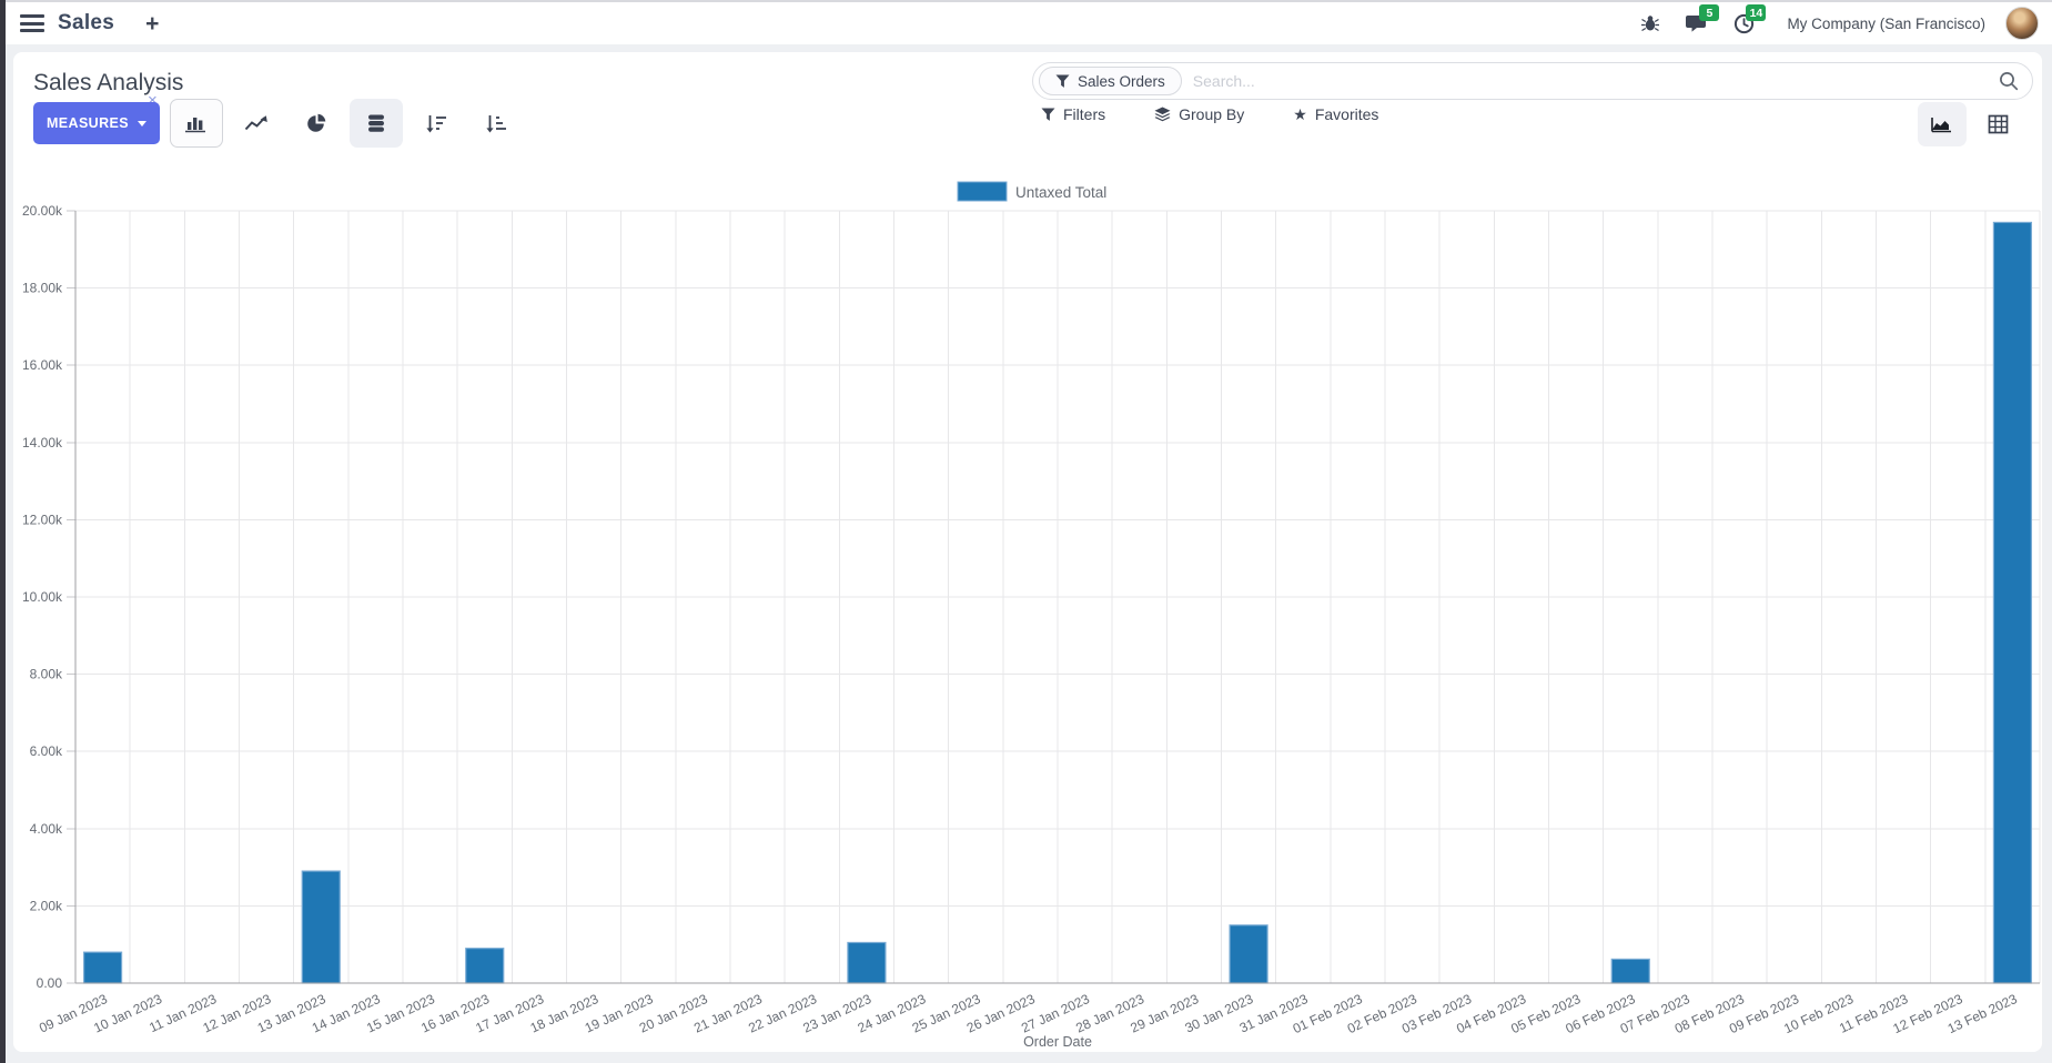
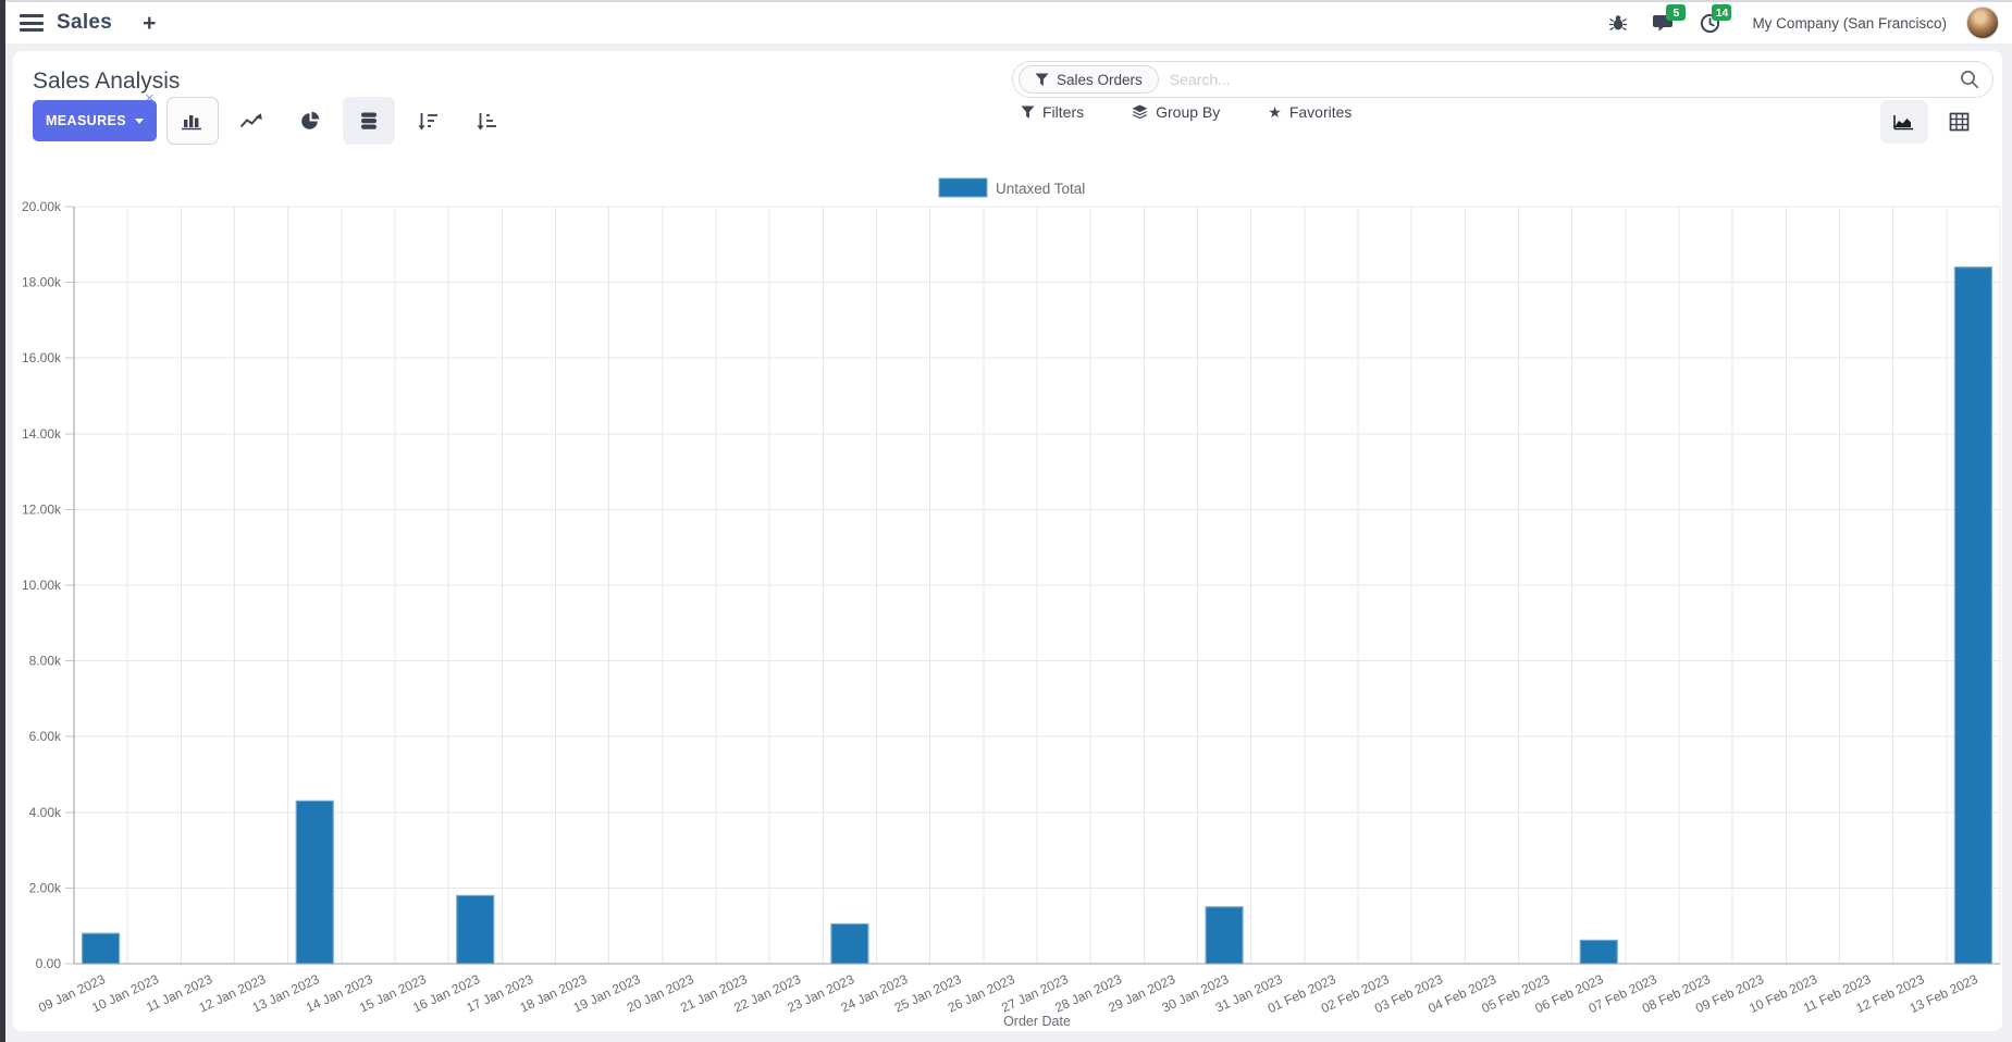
13 Jan 2023: 2.9k -> 4.3k
16 Jan 2023: 0.9k -> 1.8k
13 Feb 2023: 19.7k -> 18.4k
